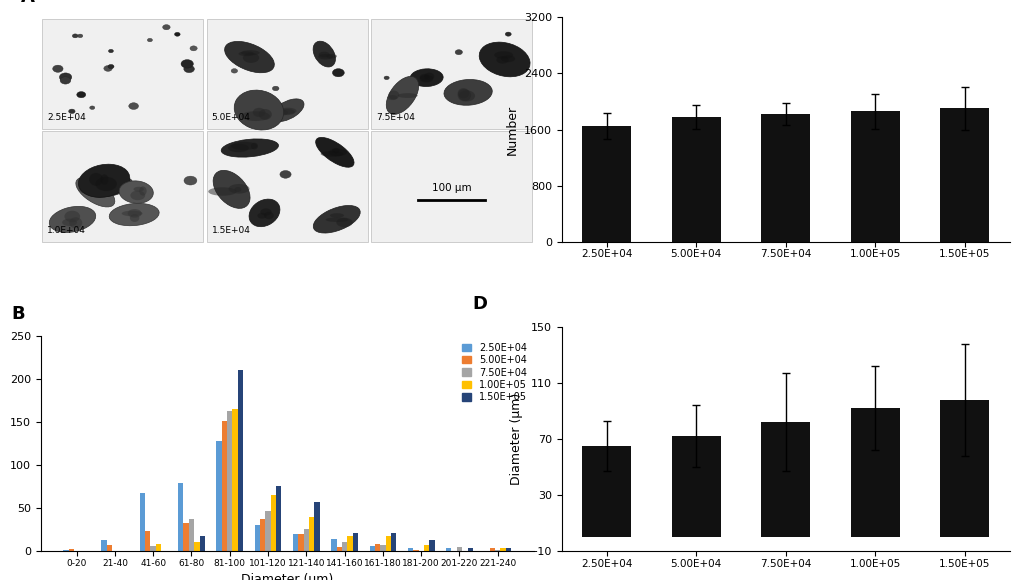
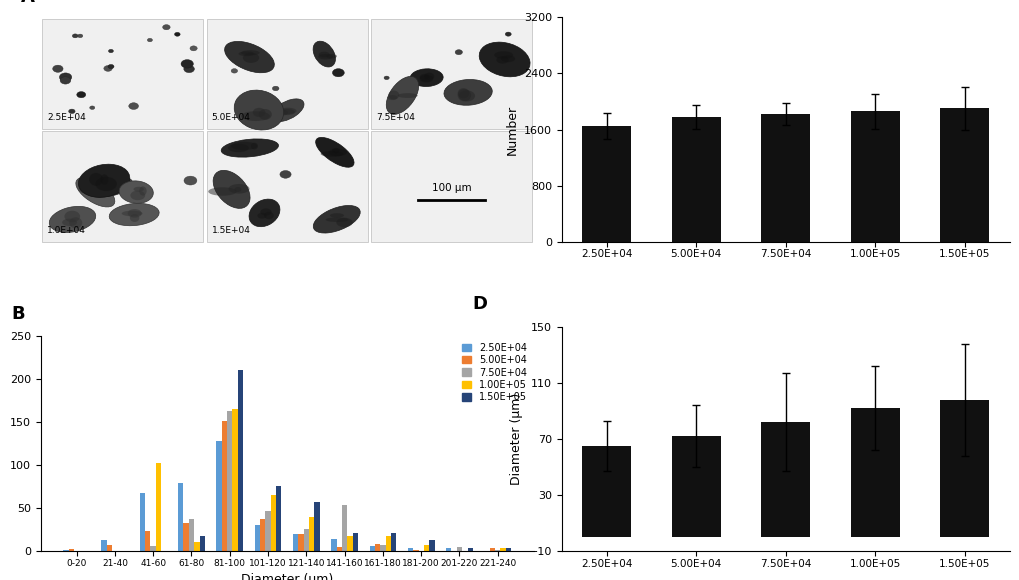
1.00E+05/41-60: 8 -> 102
7.50E+04/141-160: 10 -> 54
